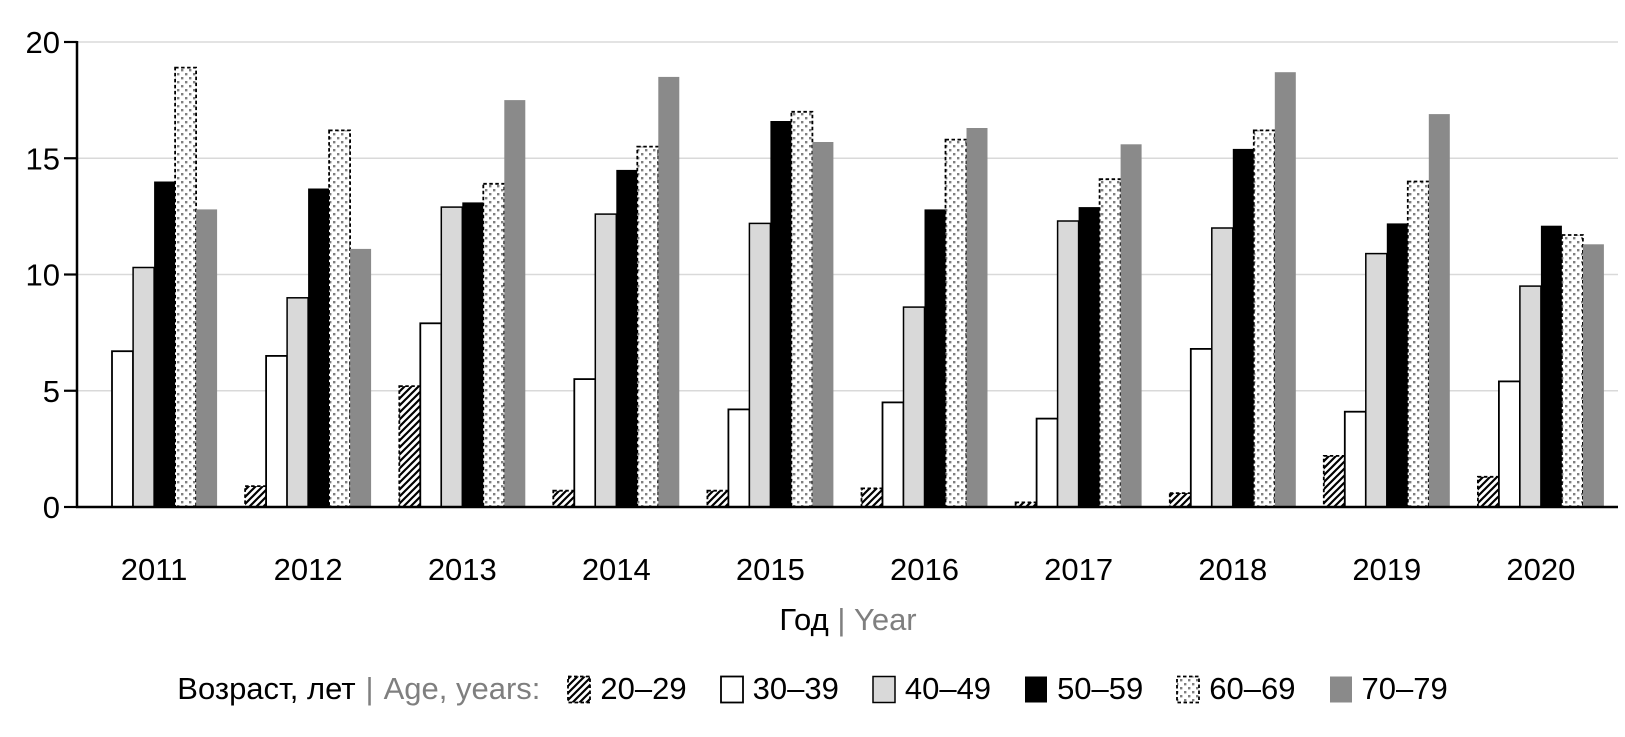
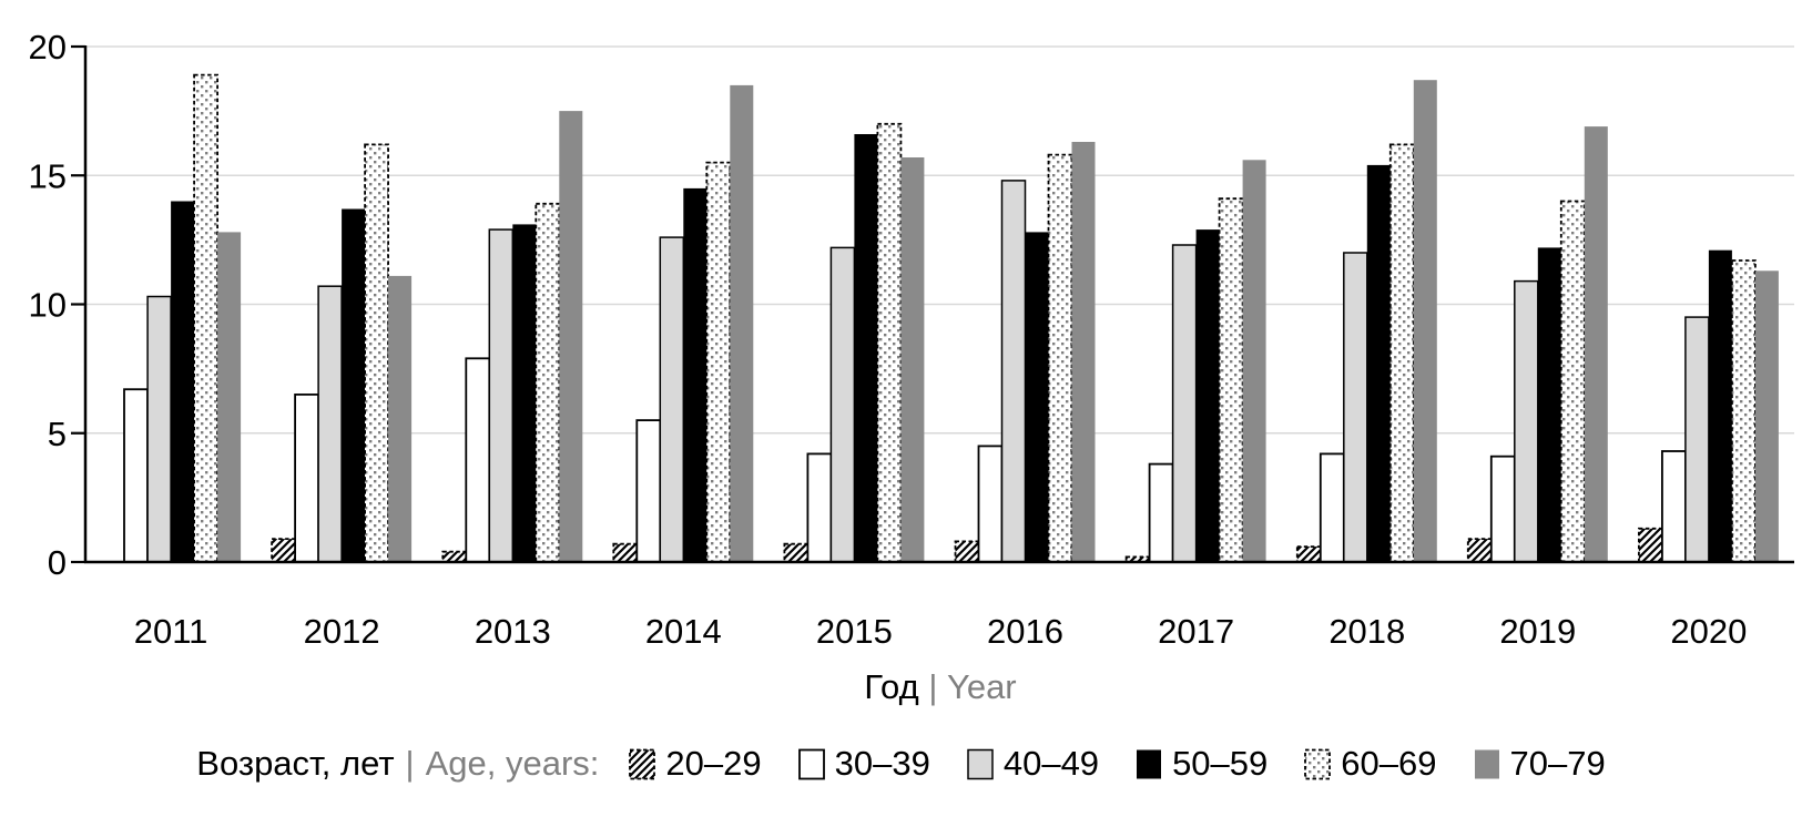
40–49/2012: 9.0 -> 10.7
20–29/2013: 5.2 -> 0.4
40–49/2016: 8.6 -> 14.8
30–39/2018: 6.8 -> 4.2
20–29/2019: 2.2 -> 0.9
30–39/2020: 5.4 -> 4.3
